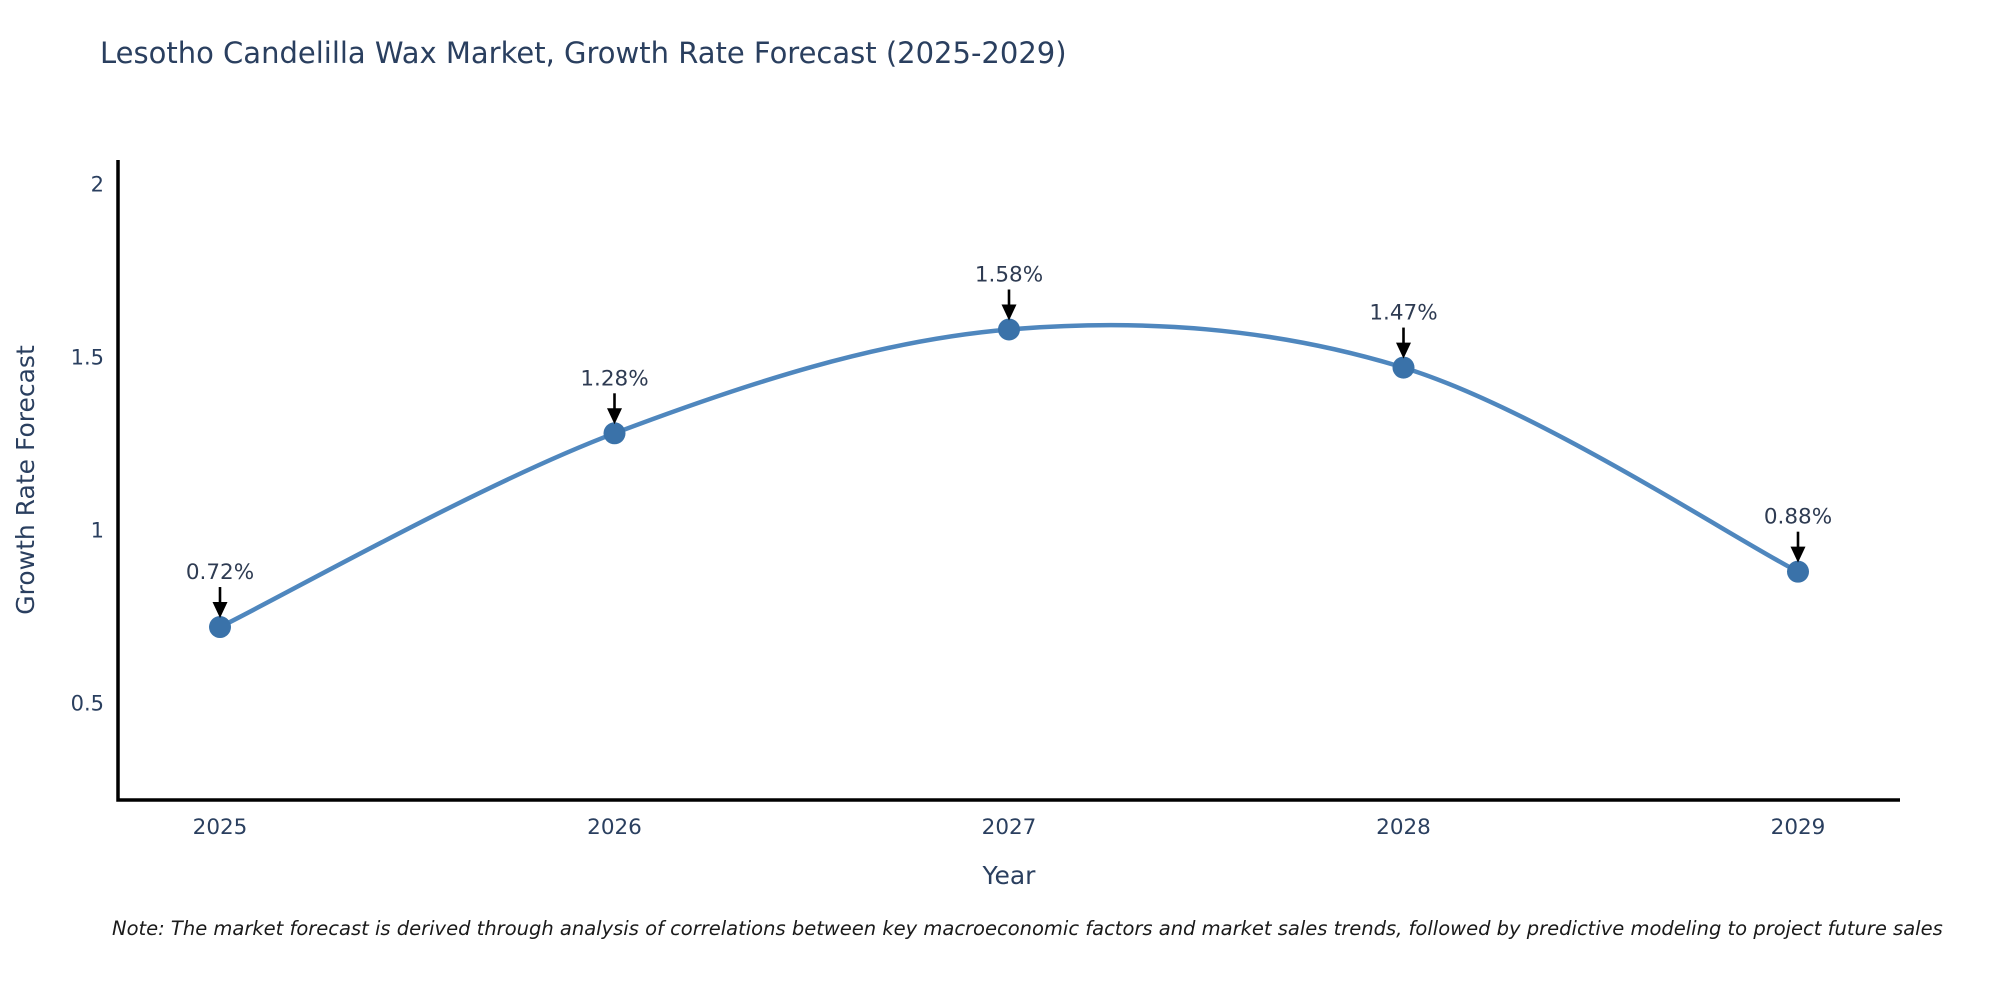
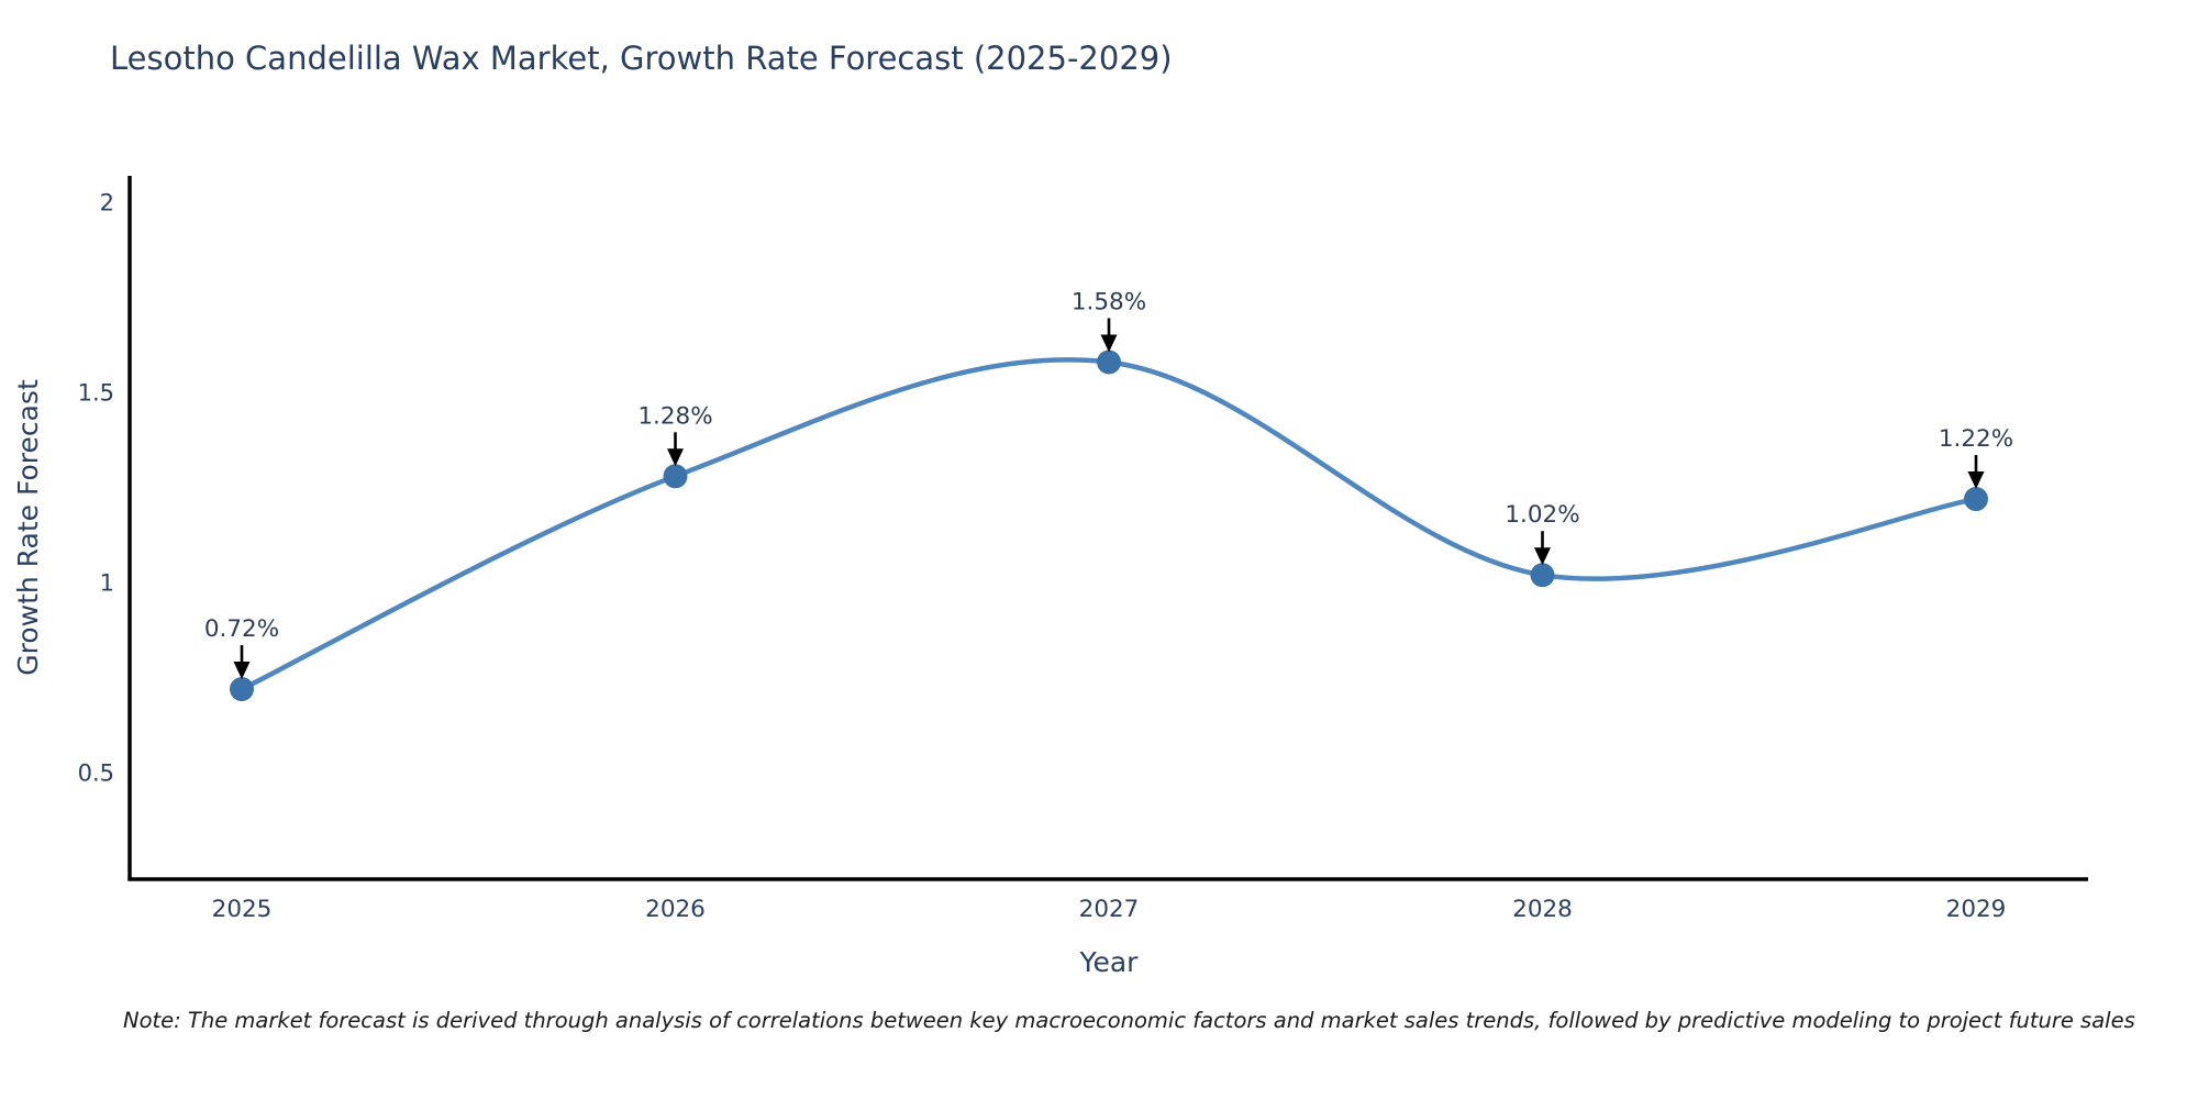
2028: 1.47% -> 1.02%
2029: 0.88% -> 1.22%
